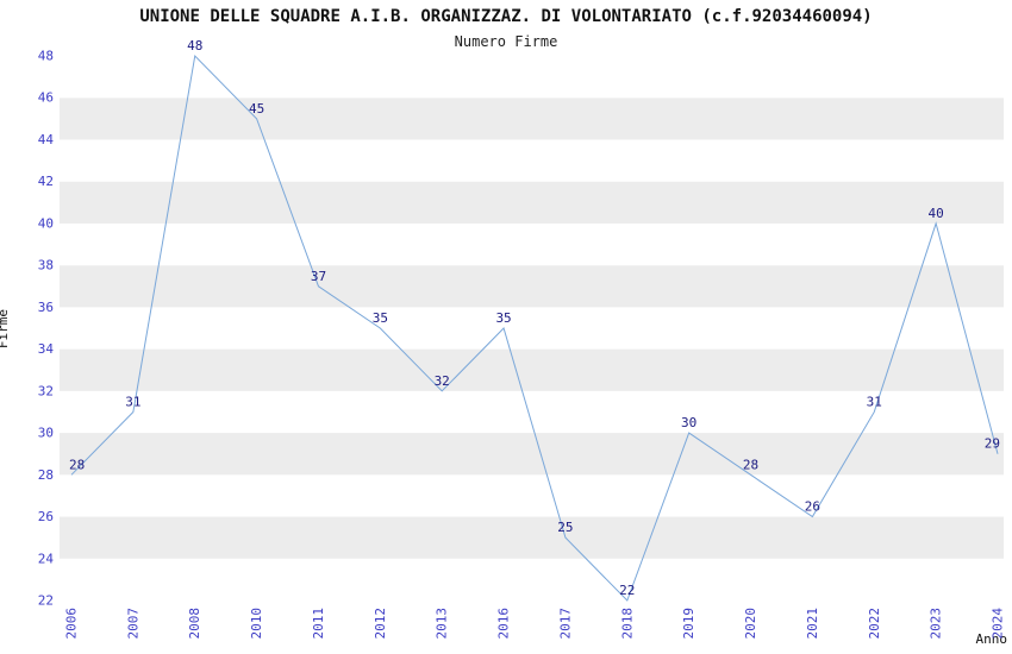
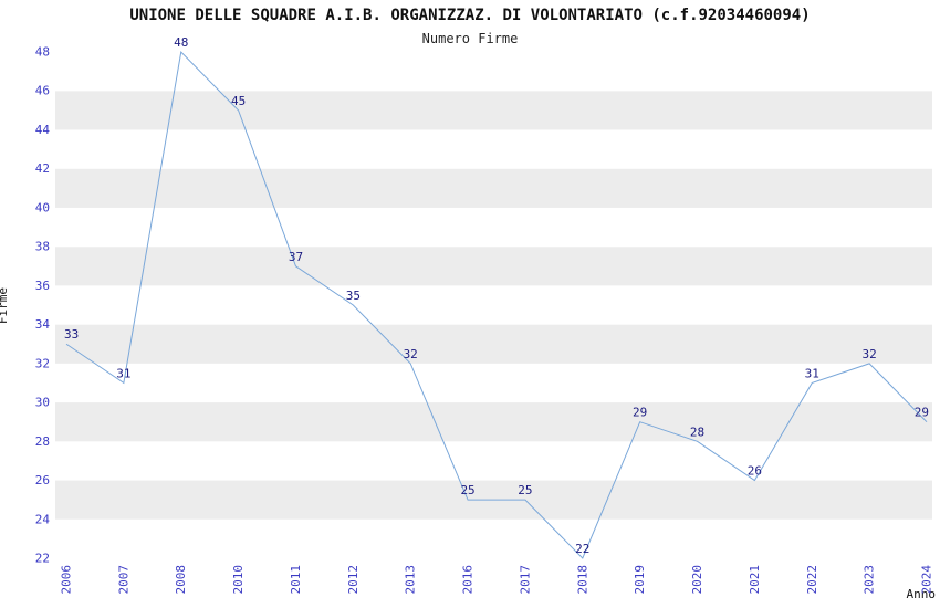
2006: 28 -> 33
2016: 35 -> 25
2019: 30 -> 29
2023: 40 -> 32
